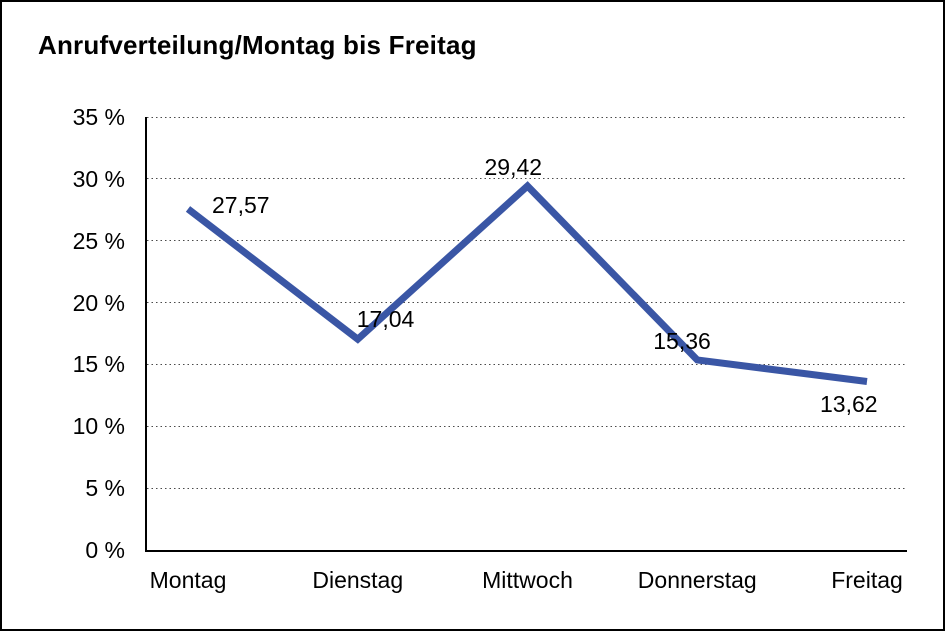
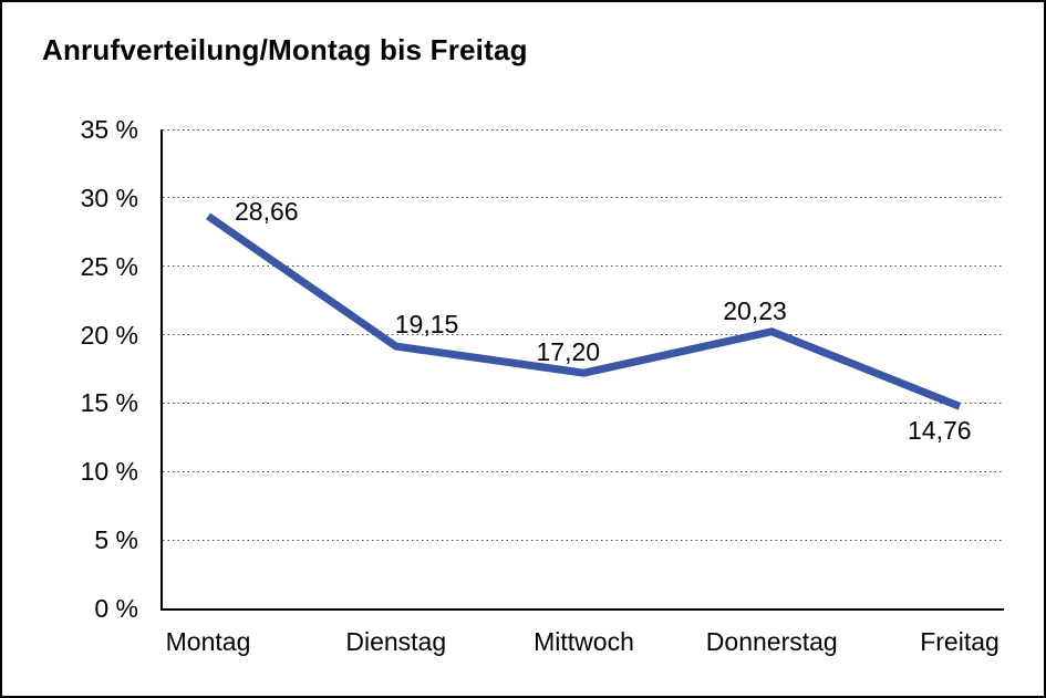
Montag: 27,57 -> 28,66
Dienstag: 17,04 -> 19,15
Mittwoch: 29,42 -> 17,20
Donnerstag: 15,36 -> 20,23
Freitag: 13,62 -> 14,76
